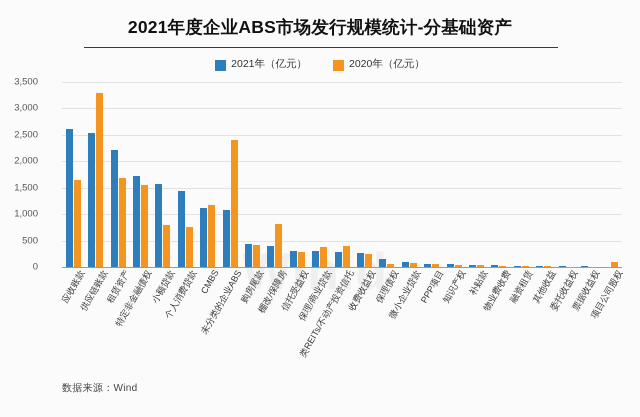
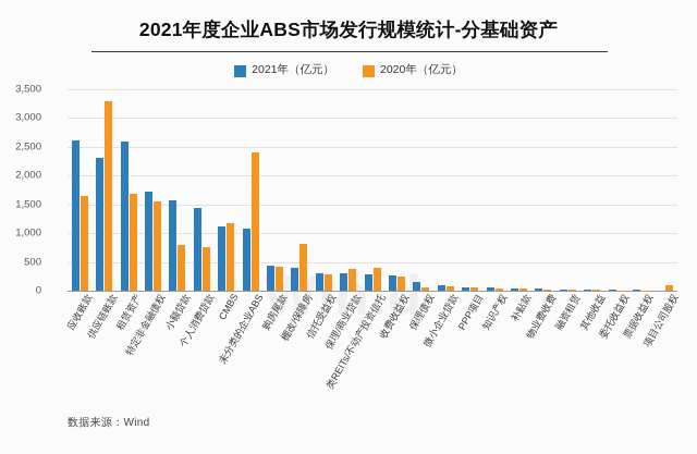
2021年（亿元）/供应链账款: 2500 -> 2300
2021年（亿元）/租赁资产: 2200 -> 2600
